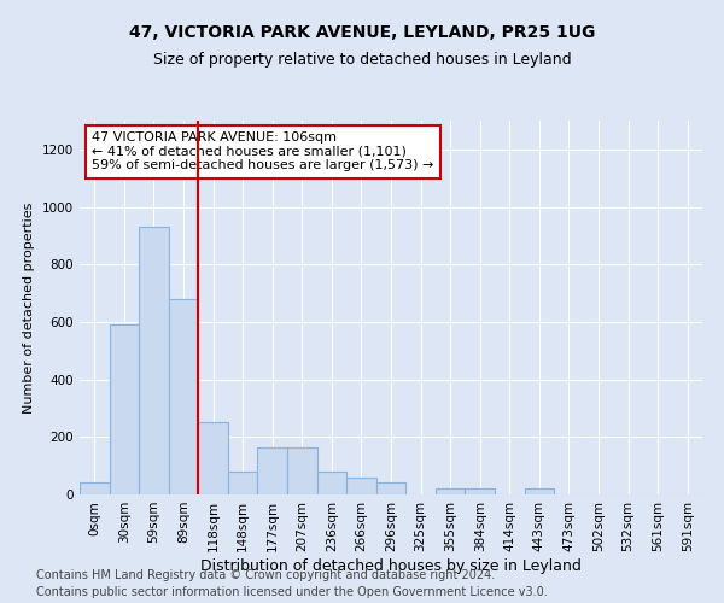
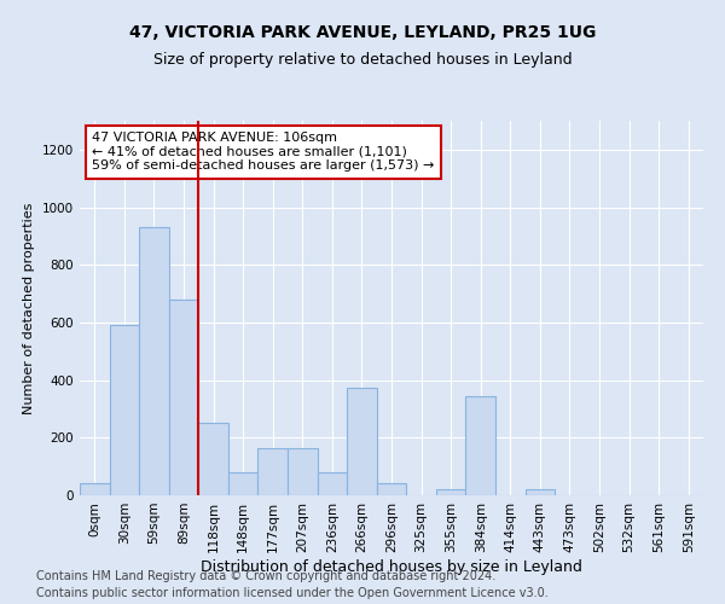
266sqm: 60 -> 375
384sqm: 20 -> 345
